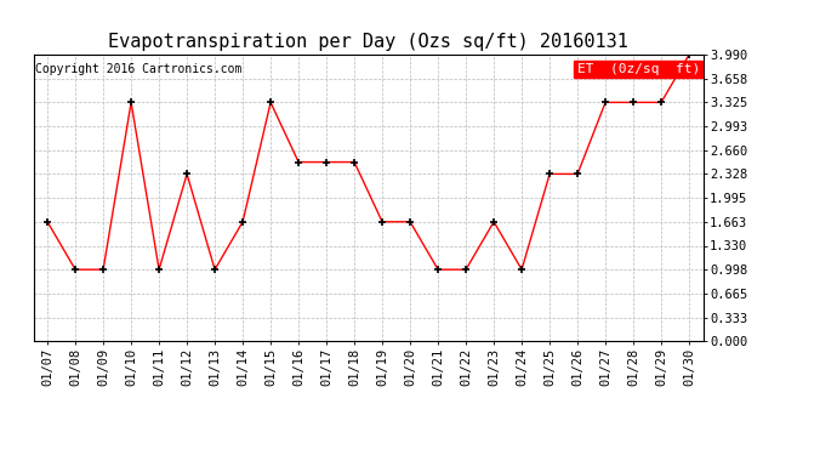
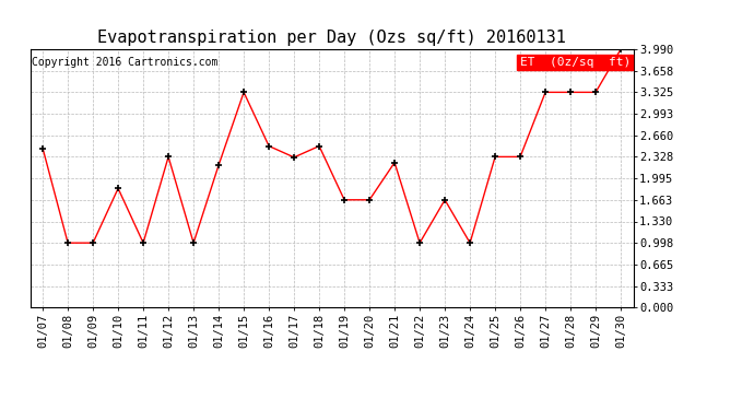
01/07: 1.66 -> 2.46
01/10: 3.33 -> 1.84
01/14: 1.66 -> 2.20
01/17: 2.49 -> 2.32
01/21: 1.00 -> 2.24
